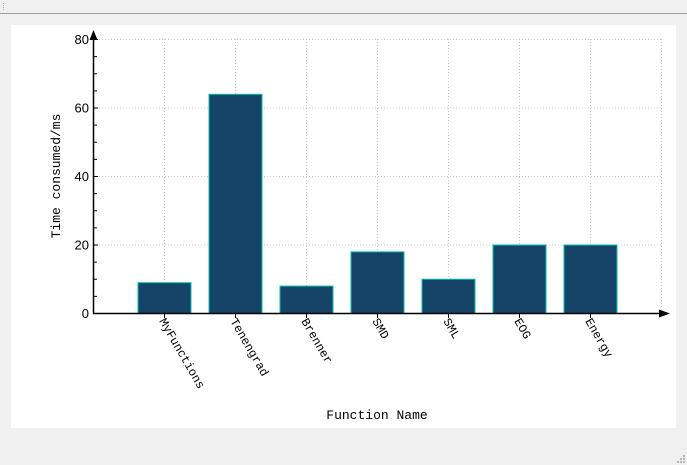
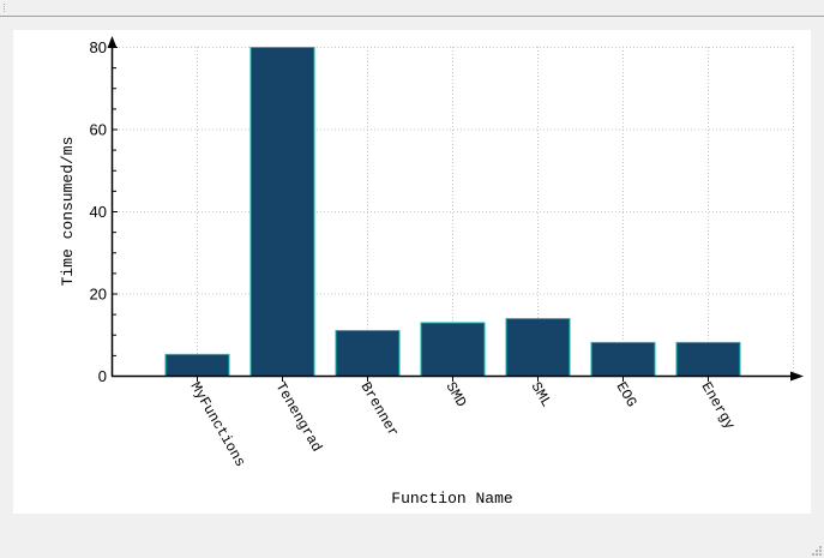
MyFunctions: 9 -> 5
Tenengrad: 64 -> 80
Brenner: 8 -> 11
SMD: 18 -> 13
SML: 10 -> 14
EOG: 20 -> 8
Energy: 20 -> 8
